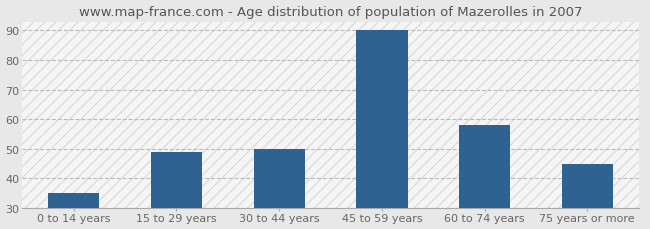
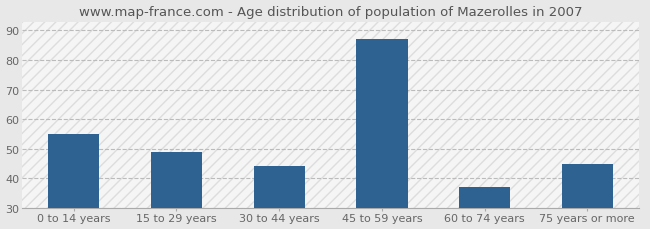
0 to 14 years: 35 -> 55
30 to 44 years: 50 -> 44
45 to 59 years: 90 -> 87
60 to 74 years: 58 -> 37
